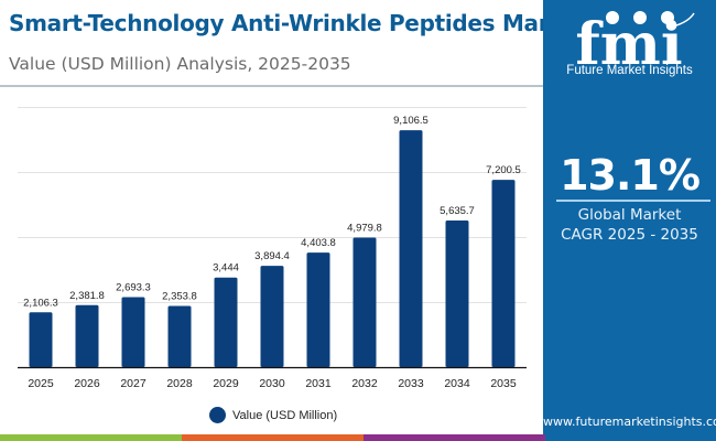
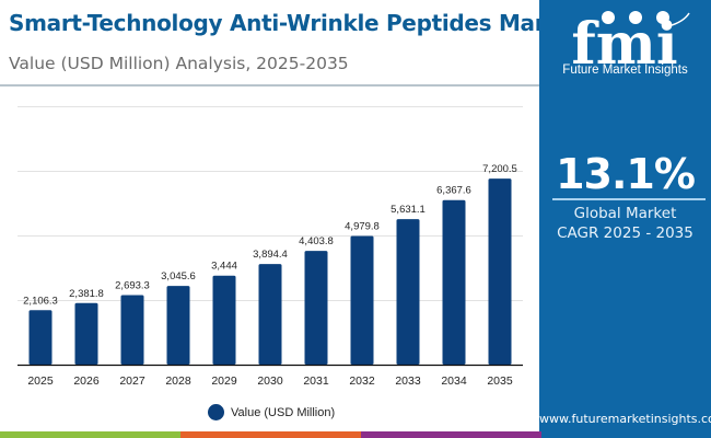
2028: 2,353.8 -> 3,045.6
2033: 9,106.5 -> 5,631.1
2034: 5,635.7 -> 6,367.6
